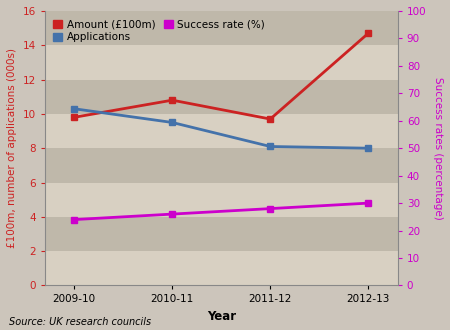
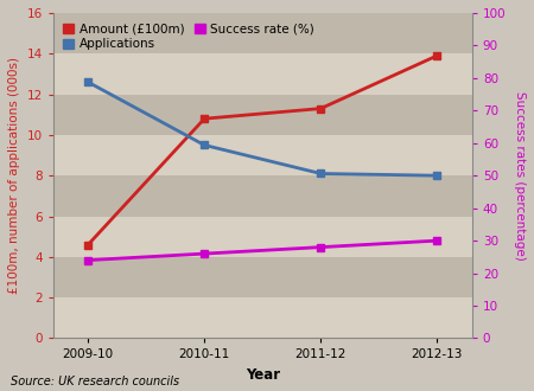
Amount (£100m)/2009-10: 9.8 -> 4.6
Applications/2009-10: 10.3 -> 12.6
Amount (£100m)/2011-12: 9.7 -> 11.3
Amount (£100m)/2012-13: 14.7 -> 13.9
